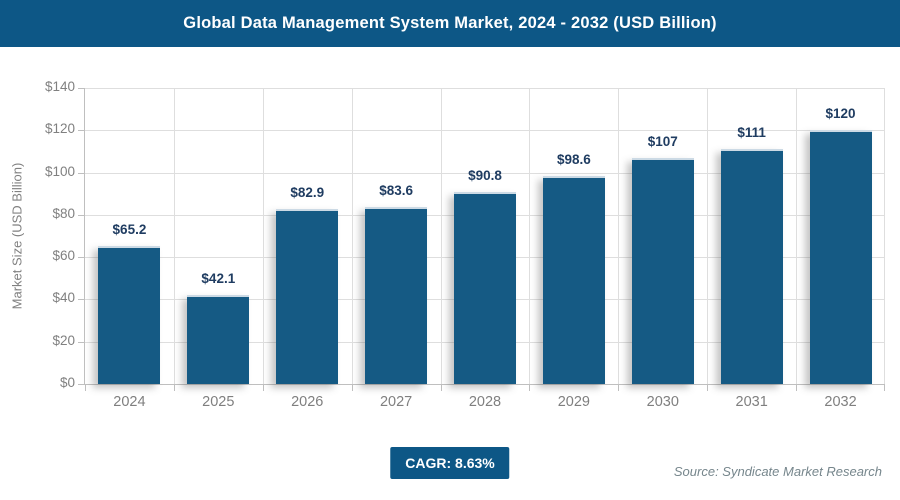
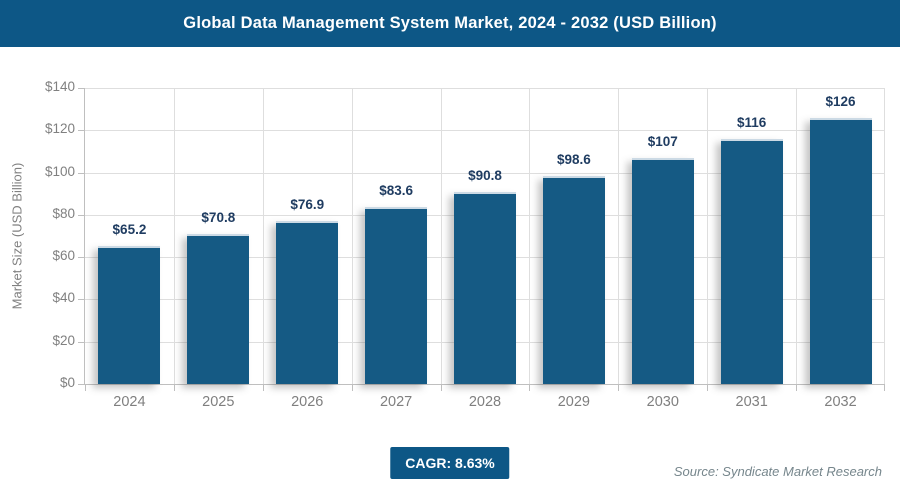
2025: $42.1 -> $70.8
2026: $82.9 -> $76.9
2031: $111 -> $116
2032: $120 -> $126
